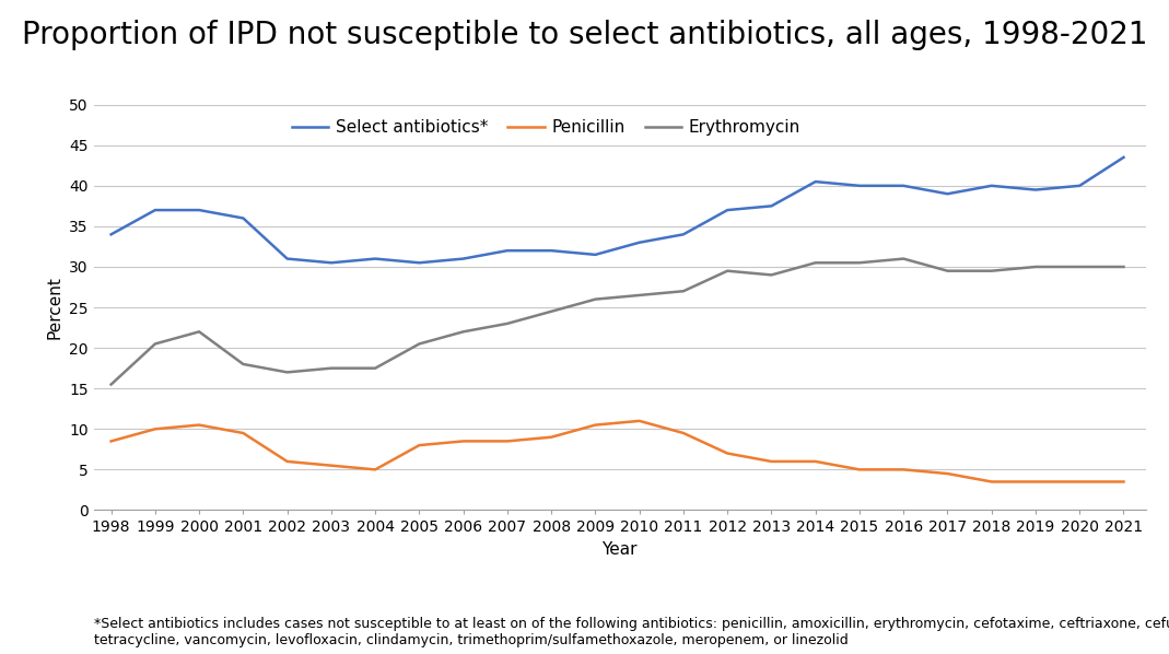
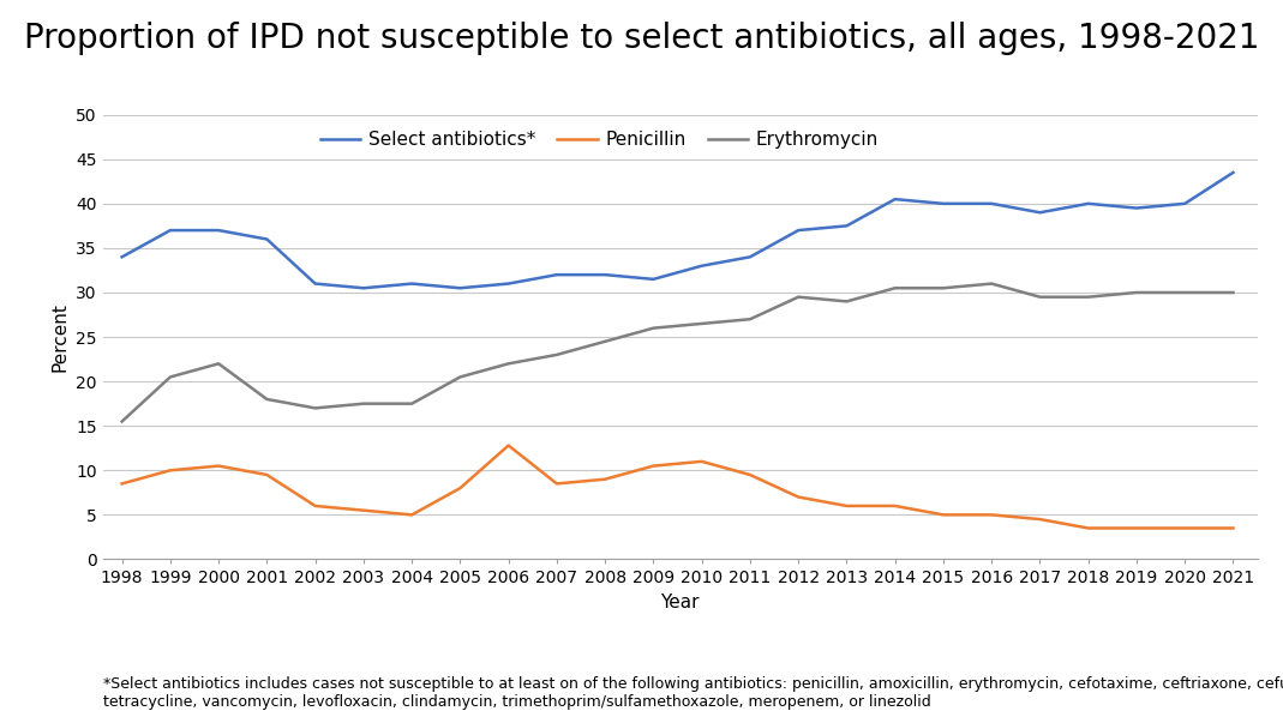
Penicillin/2006: 8.5 -> 12.8
